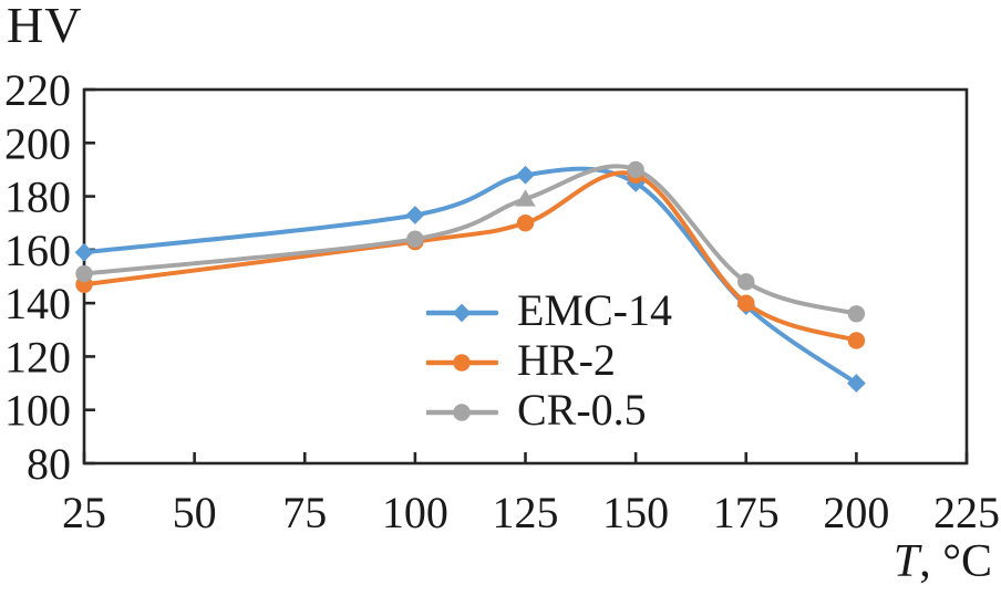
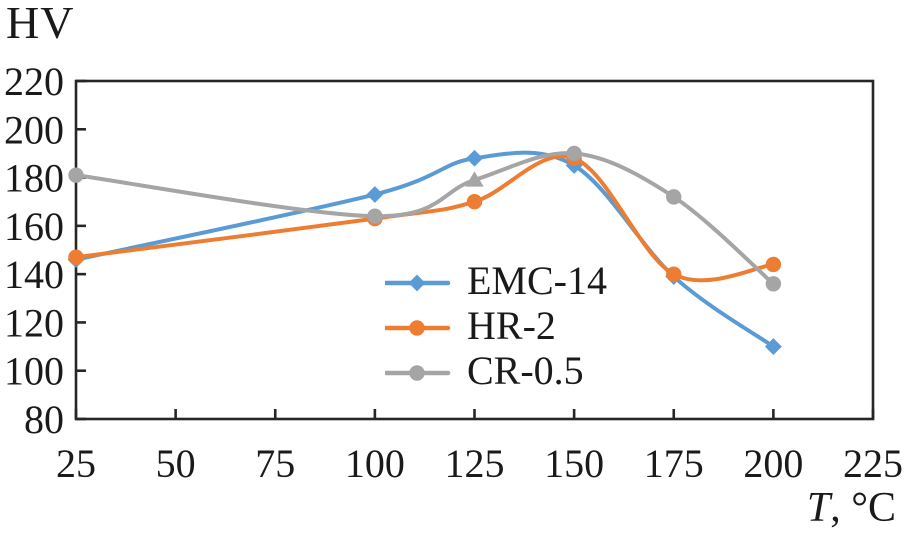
EMC-14/25: 159 -> 146
CR-0.5/25: 151 -> 181
CR-0.5/175: 148 -> 172
HR-2/200: 126 -> 144
